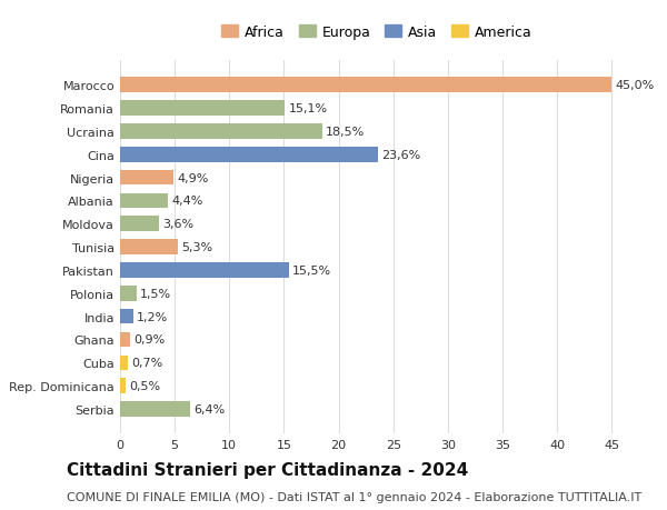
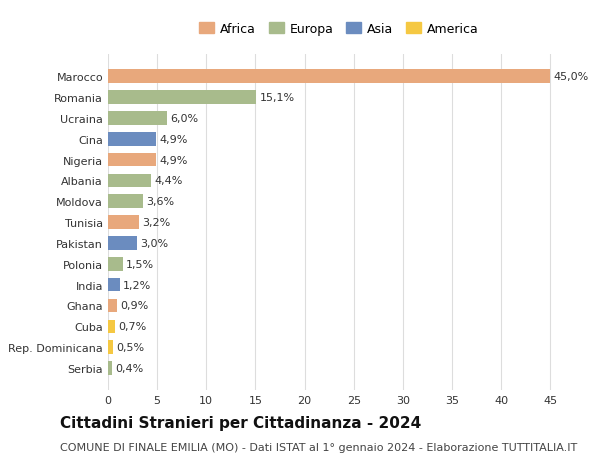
Ucraina: 18,5% -> 6,0%
Cina: 23,6% -> 4,9%
Tunisia: 5,3% -> 3,2%
Pakistan: 15,5% -> 3,0%
Serbia: 6,4% -> 0,4%
